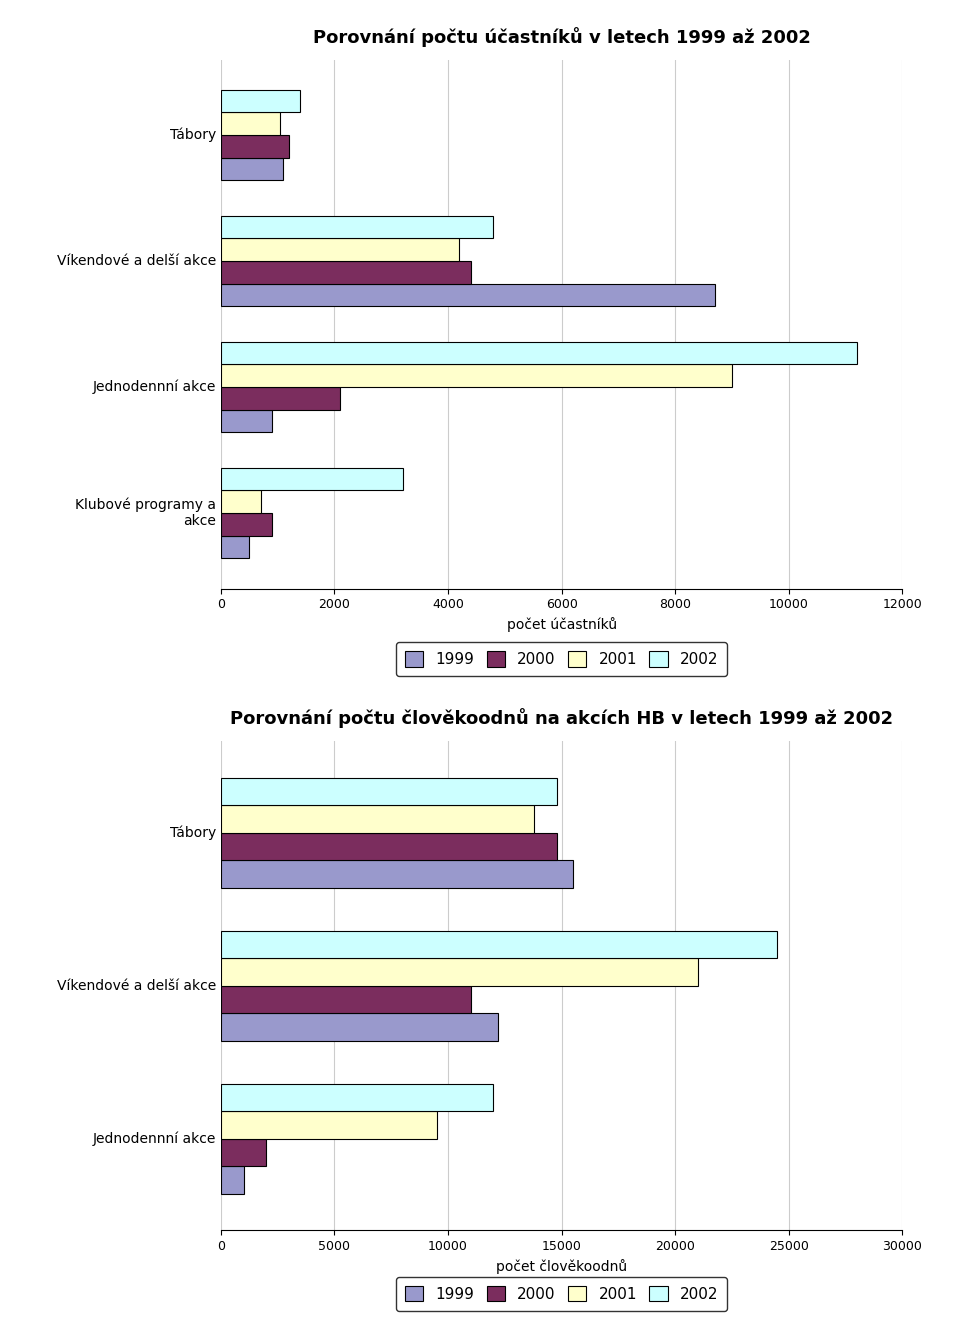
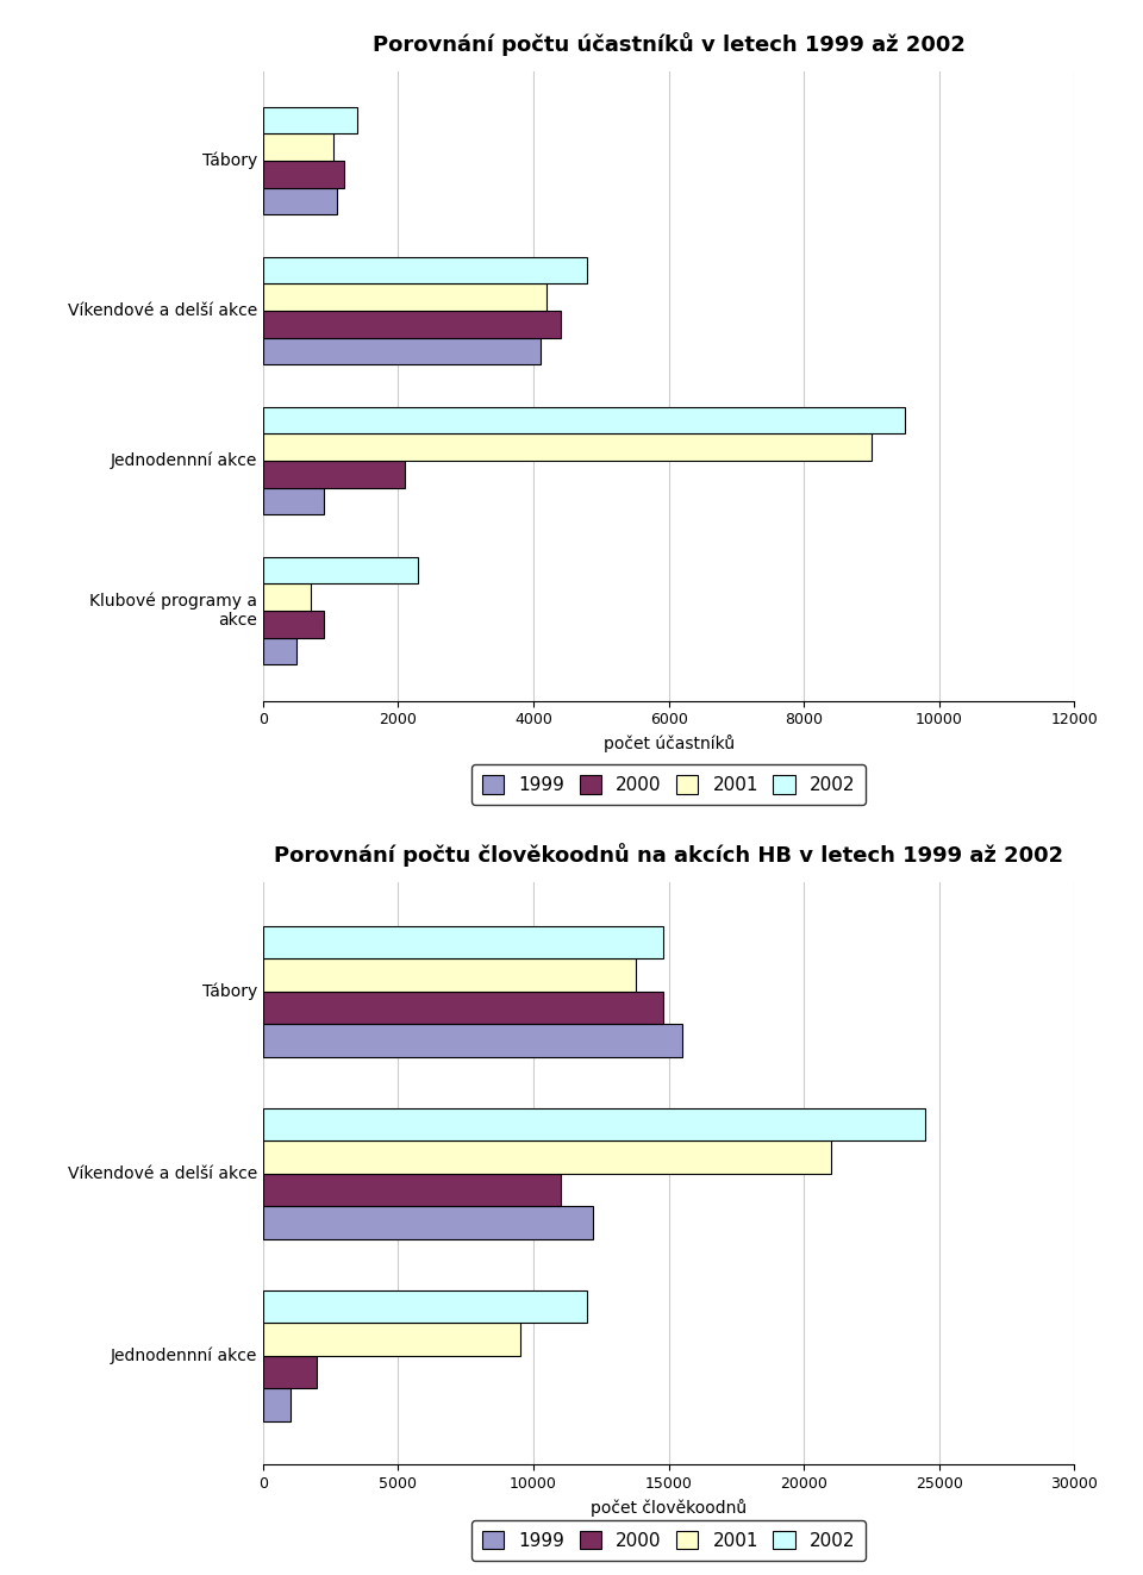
Porovnání počtu účastníků v letech 1999 až 2002/1999/Víkendové a delší akce: 8700 -> 4100
Porovnání počtu účastníků v letech 1999 až 2002/2002/Jednodennní akce: 11200 -> 9500
Porovnání počtu účastníků v letech 1999 až 2002/2002/Klubové programy a akce: 3200 -> 2300
